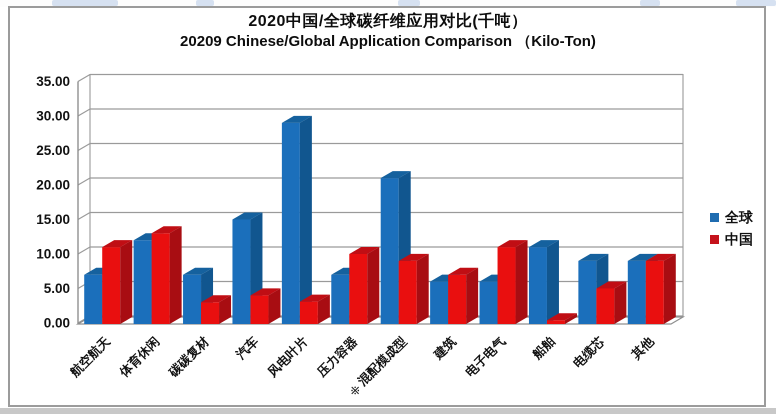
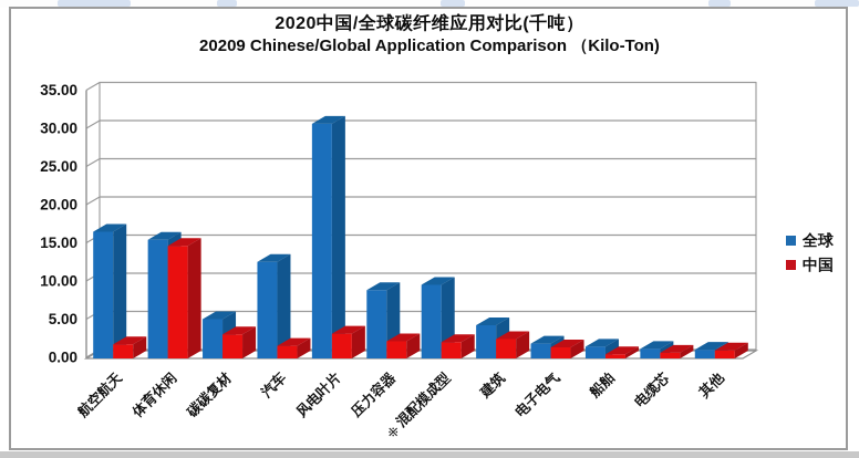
全球/航空航天: 7 -> 16
中国/航空航天: 11 -> 2
全球/体育休闲: 12 -> 15
中国/体育休闲: 13 -> 15
全球/碳碳复材: 7 -> 5
全球/汽车: 15 -> 12
中国/汽车: 4 -> 2
全球/风电叶片: 29 -> 31
全球/压力容器: 7 -> 9
中国/压力容器: 10 -> 2
全球/混配模成型: 21 -> 10
中国/混配模成型: 9 -> 2
全球/建筑: 6 -> 4
中国/建筑: 7 -> 2
全球/电子电气: 6 -> 2
中国/电子电气: 11 -> 1
全球/船舶: 11 -> 1
全球/电缆芯: 9 -> 1
中国/电缆芯: 5 -> 1
全球/其他: 9 -> 1
中国/其他: 9 -> 1
